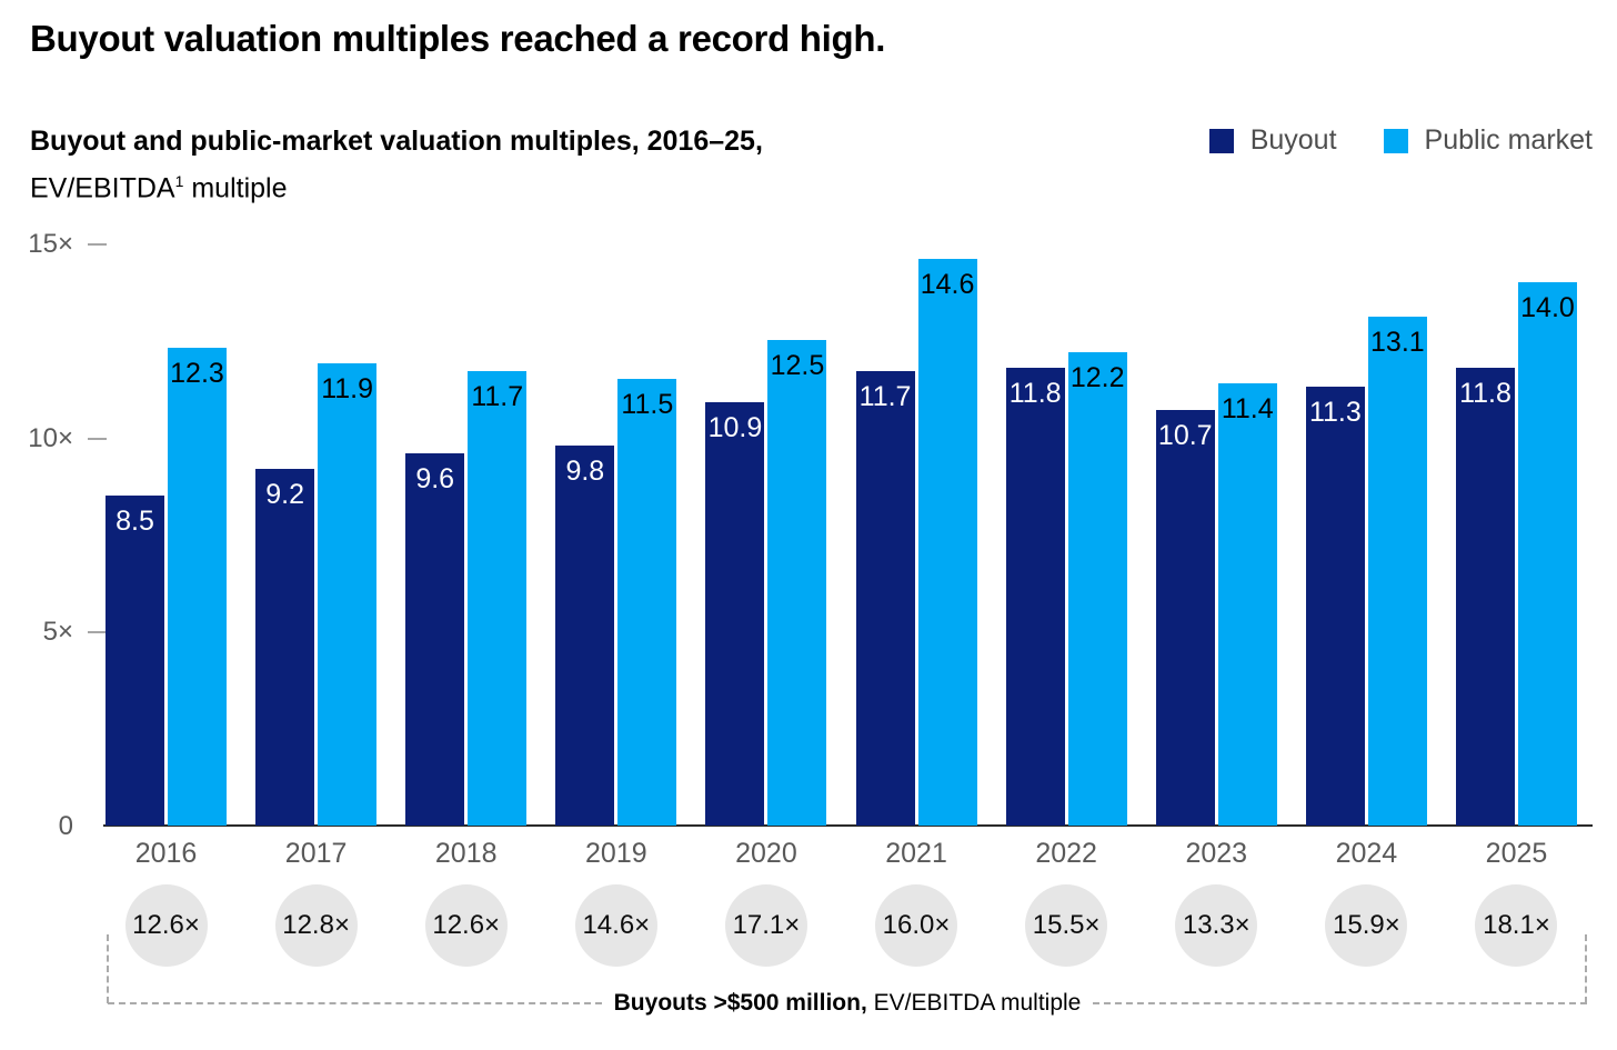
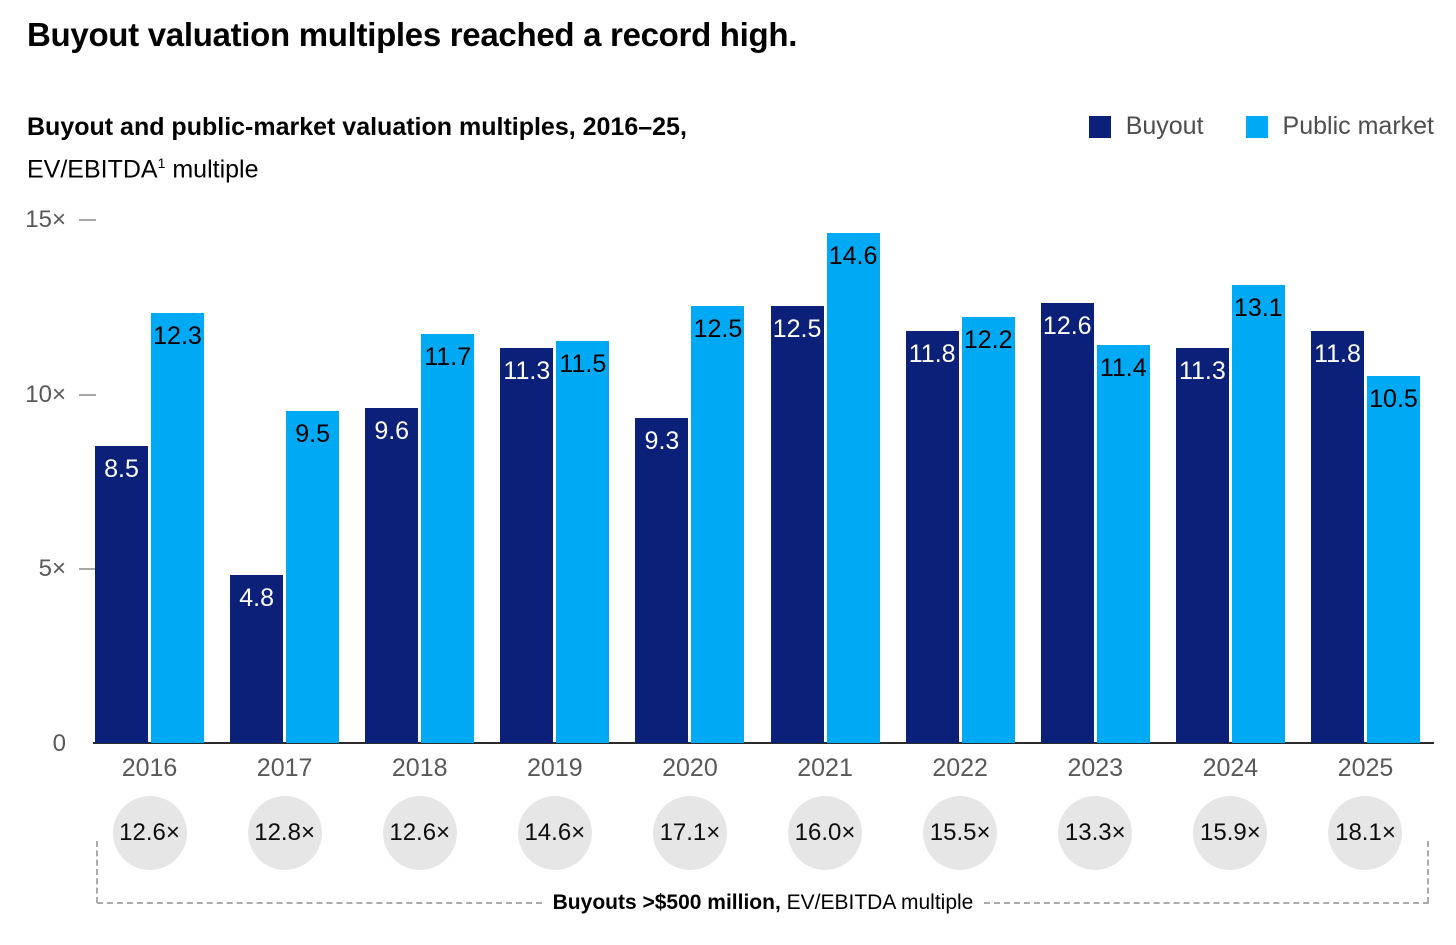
Buyout/2017: 9.2 -> 4.8
Public market/2017: 11.9 -> 9.5
Buyout/2019: 9.8 -> 11.3
Buyout/2020: 10.9 -> 9.3
Buyout/2021: 11.7 -> 12.5
Buyout/2023: 10.7 -> 12.6
Public market/2025: 14.0 -> 10.5
